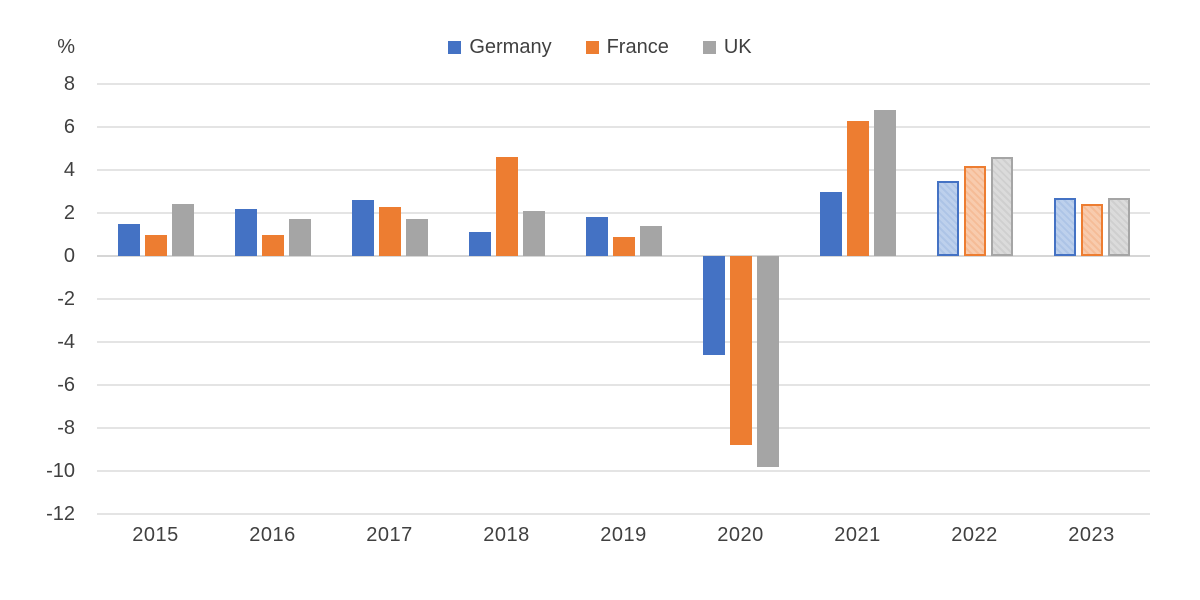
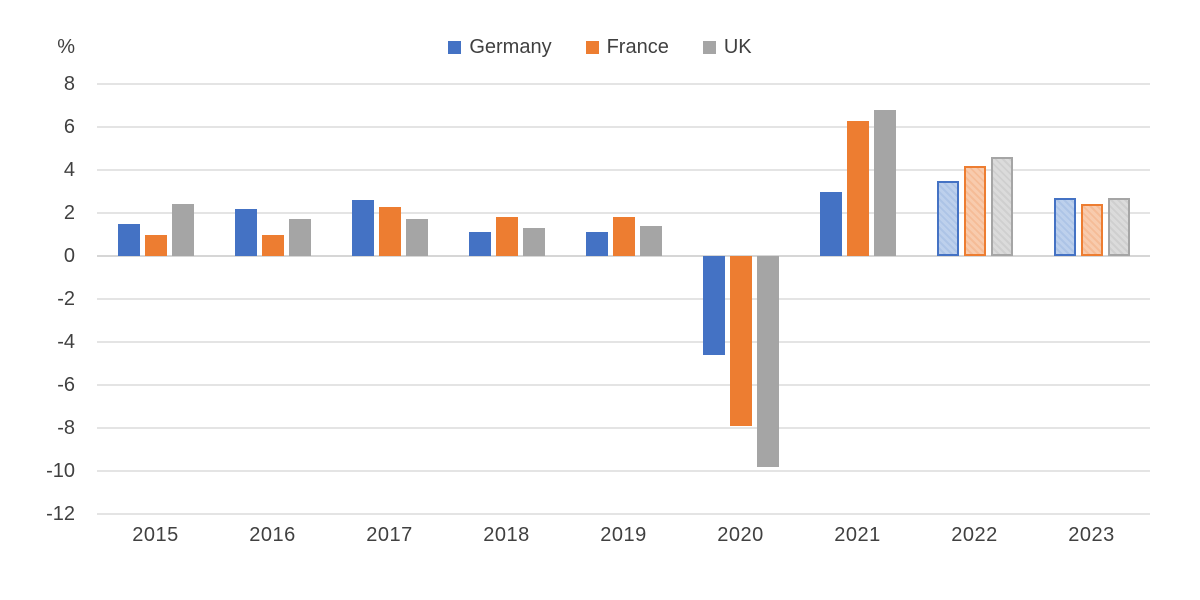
France/2018: 4.6 -> 1.8
UK/2018: 2.1 -> 1.3
Germany/2019: 1.8 -> 1.1
France/2019: 0.9 -> 1.8
France/2020: -8.8 -> -7.9
